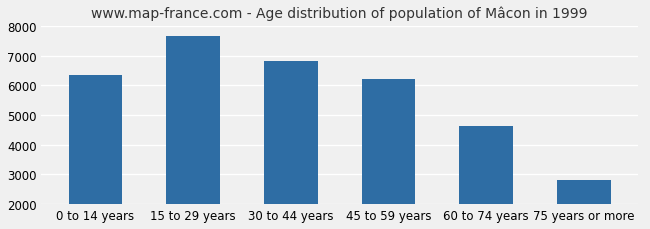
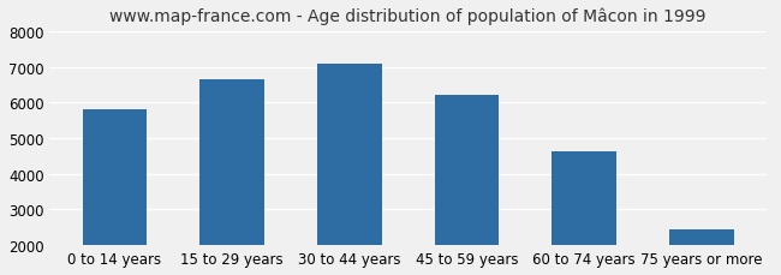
0 to 14 years: 6350 -> 5800
15 to 29 years: 7650 -> 6650
30 to 44 years: 6820 -> 7100
75 years or more: 2830 -> 2450
